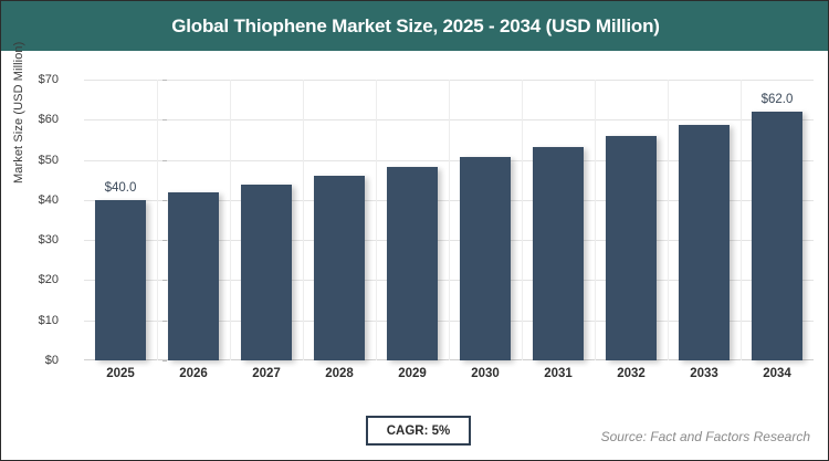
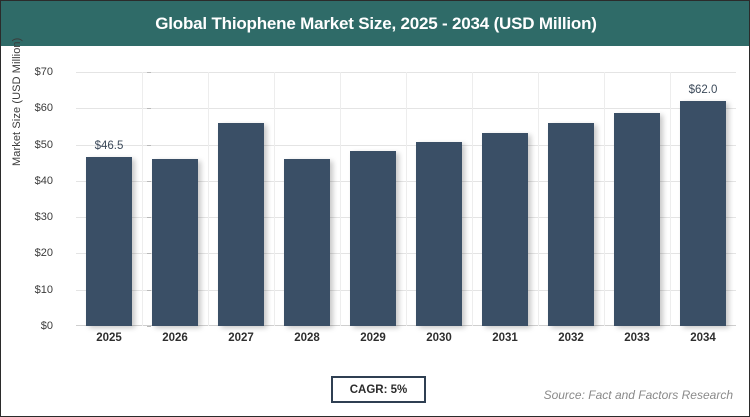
2025: $40.0 -> $46.5
2026: $42 -> $46
2027: $44 -> $56
